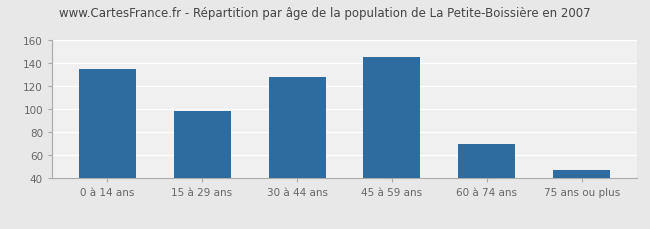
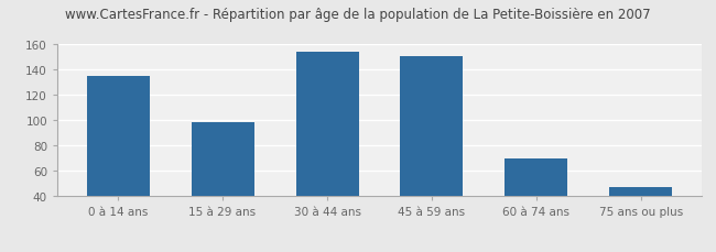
30 à 44 ans: 128 -> 154
45 à 59 ans: 146 -> 151
